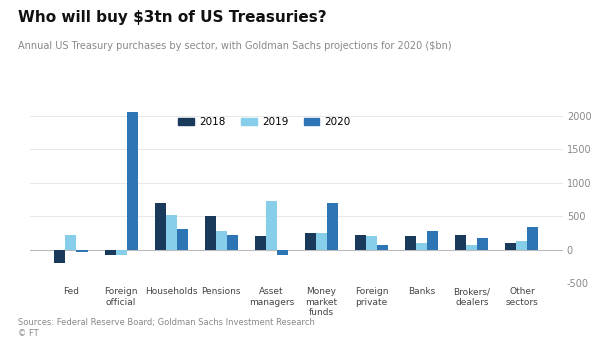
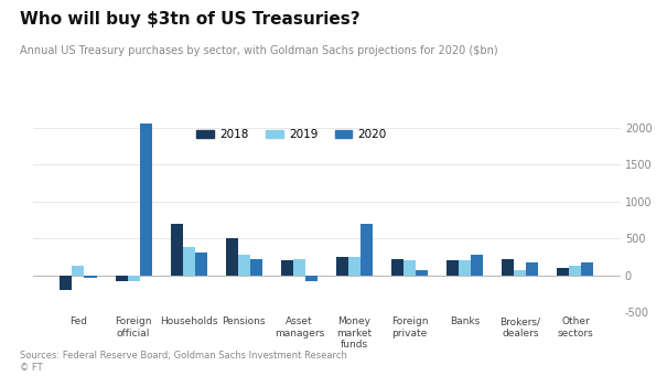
2019/Fed: 220 -> 120
2019/Households: 520 -> 380
2019/Asset managers: 720 -> 220
2019/Banks: 100 -> 200
2020/Other sectors: 340 -> 180
